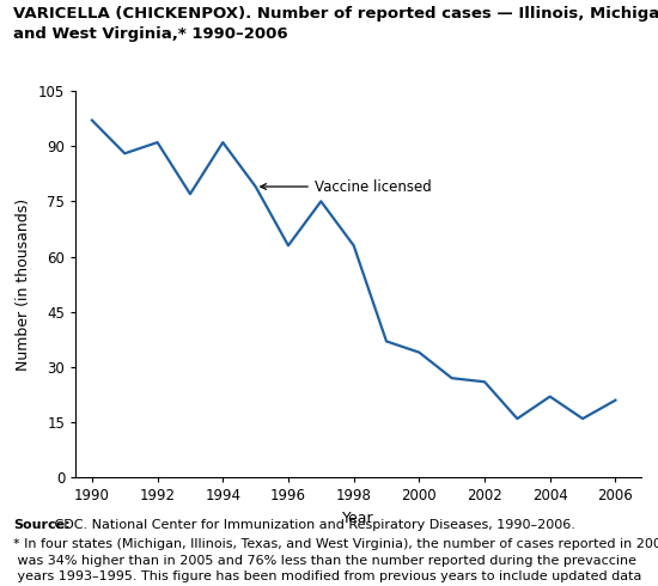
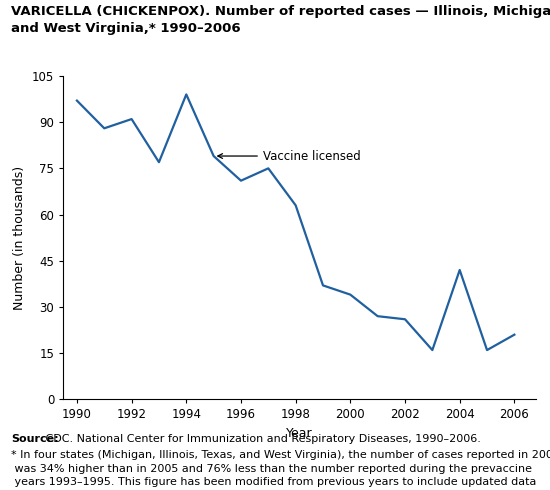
1994: 91 -> 99
1996: 63 -> 71
2004: 22 -> 42
